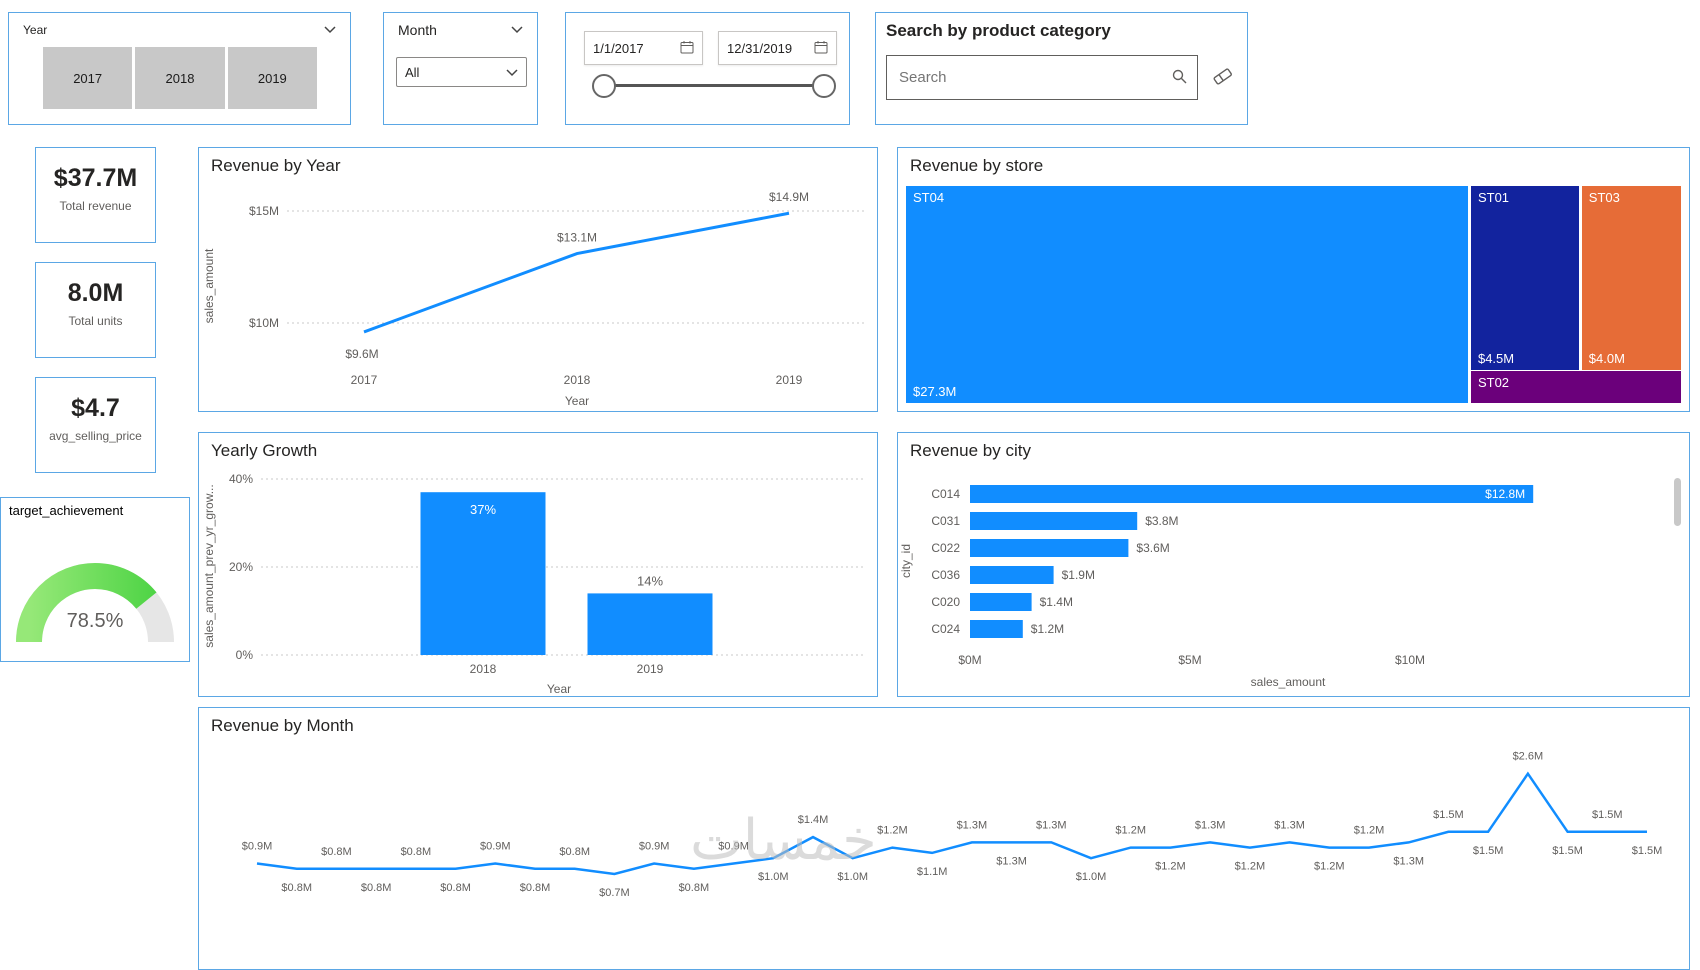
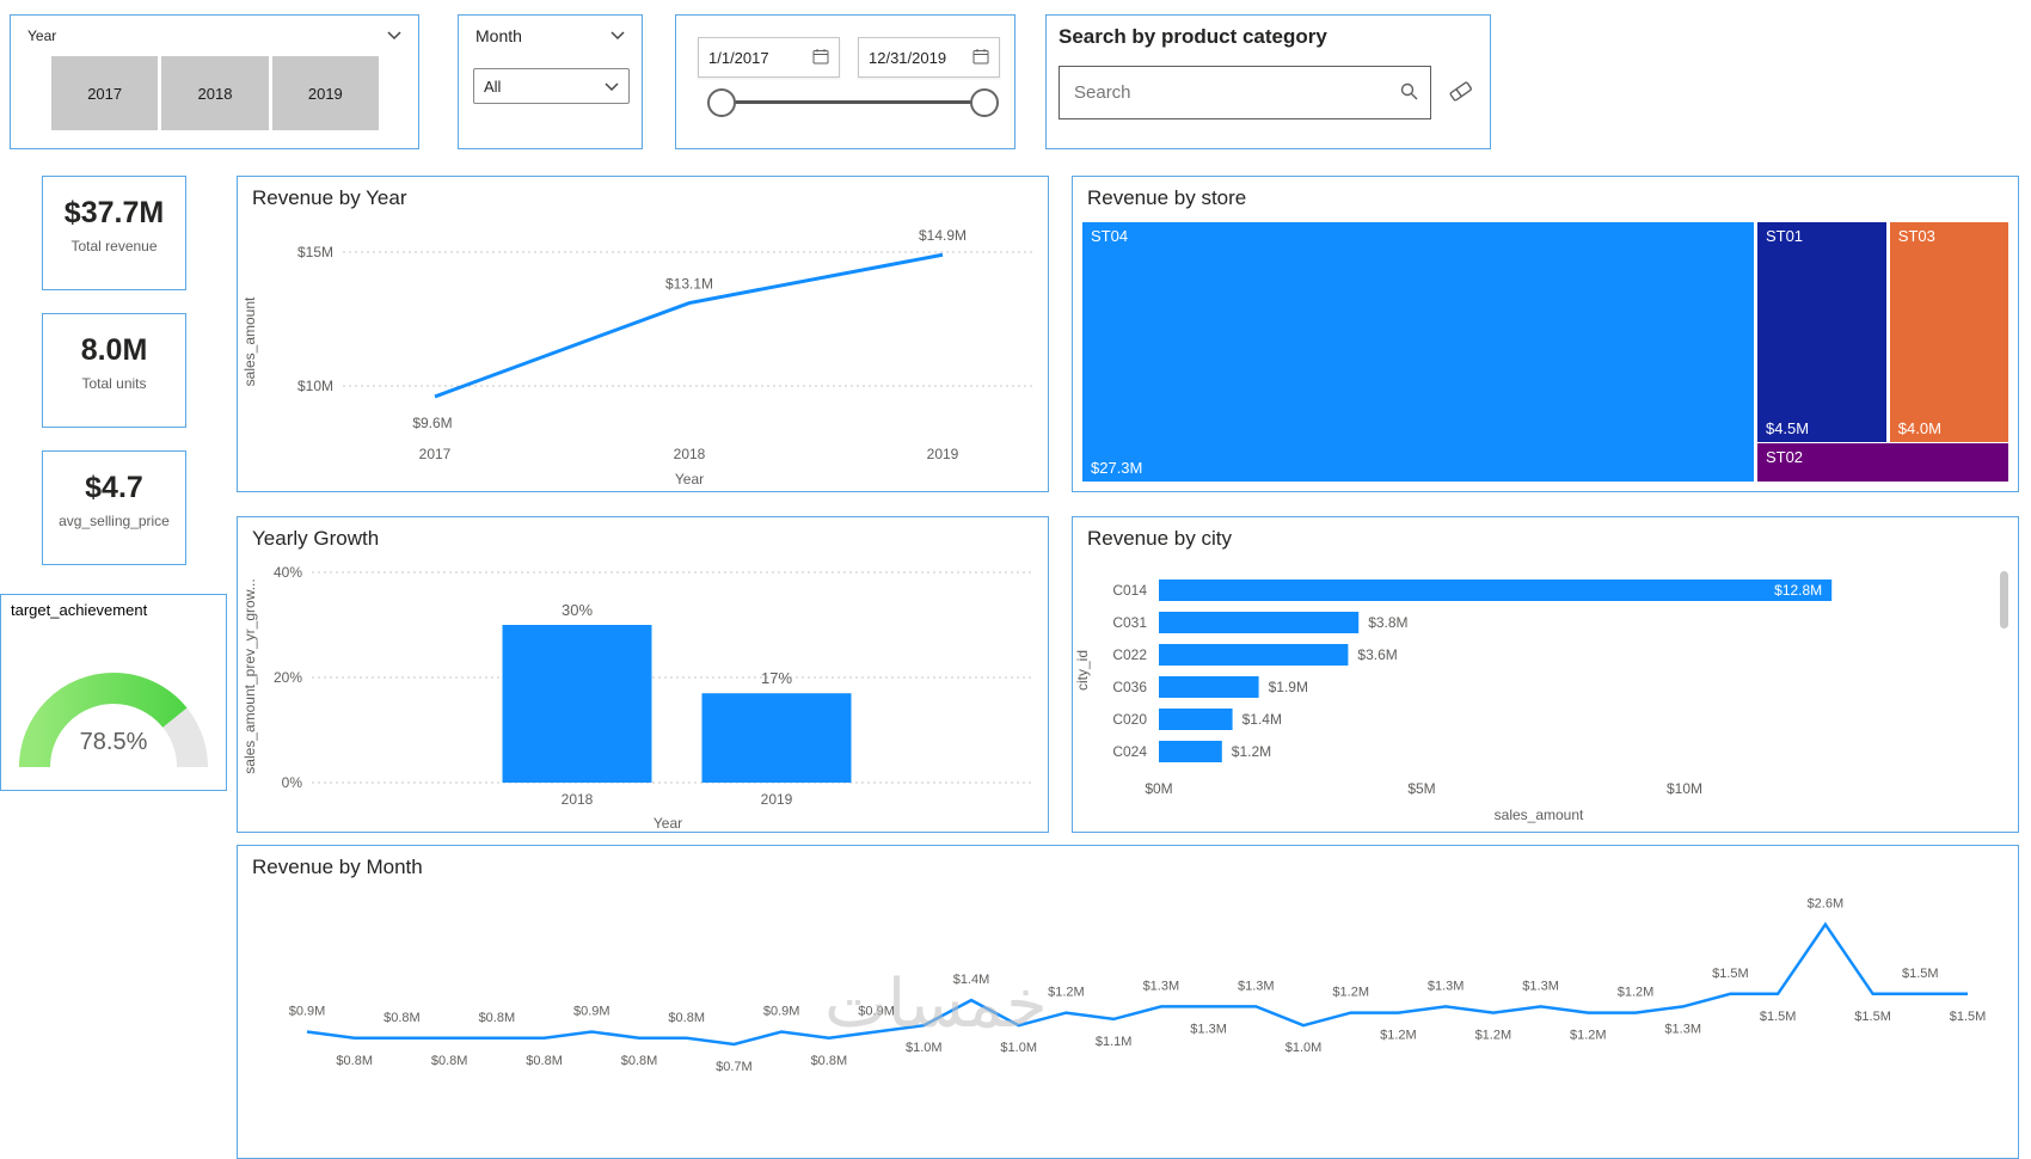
Yearly Growth/2018: 37% -> 30%
Yearly Growth/2019: 14% -> 17%
